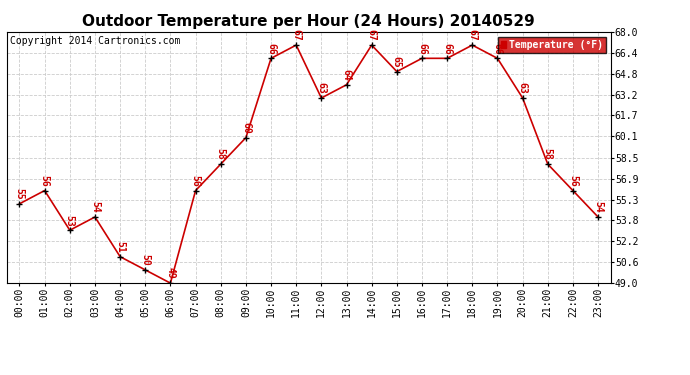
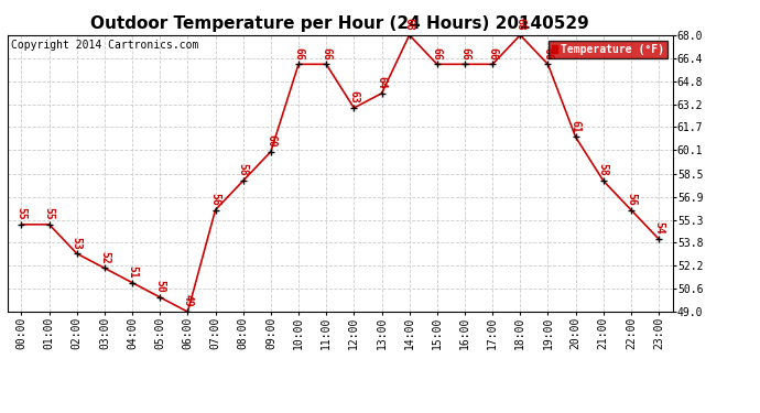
01:00: 56 -> 55
03:00: 54 -> 52
11:00: 67 -> 66
14:00: 67 -> 68
15:00: 65 -> 66
18:00: 67 -> 68
20:00: 63 -> 61
